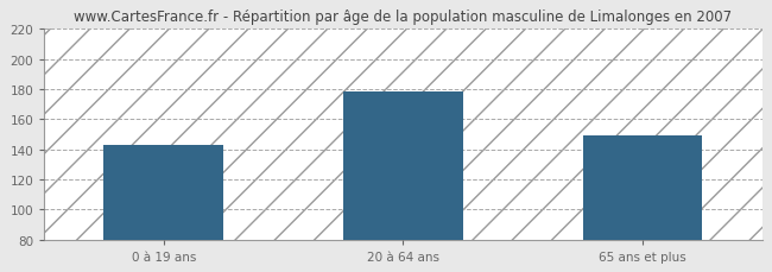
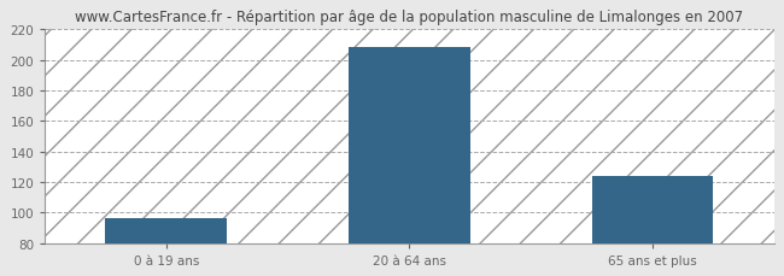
0 à 19 ans: 143 -> 96
20 à 64 ans: 178 -> 208
65 ans et plus: 149 -> 124
